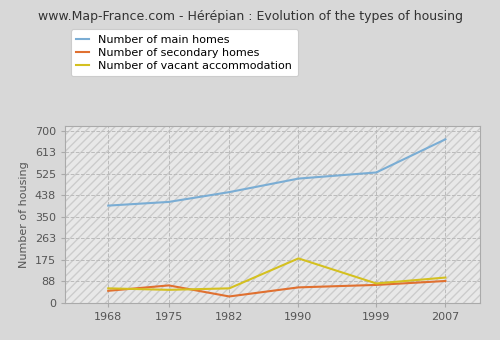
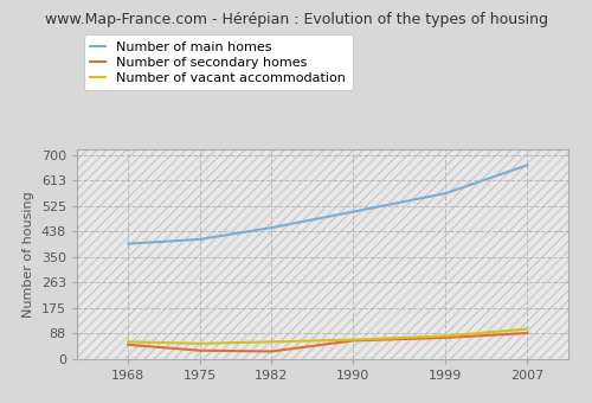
Number of secondary homes/1975: 70 -> 28
Number of vacant accommodation/1990: 180 -> 65
Number of main homes/1999: 530 -> 568
